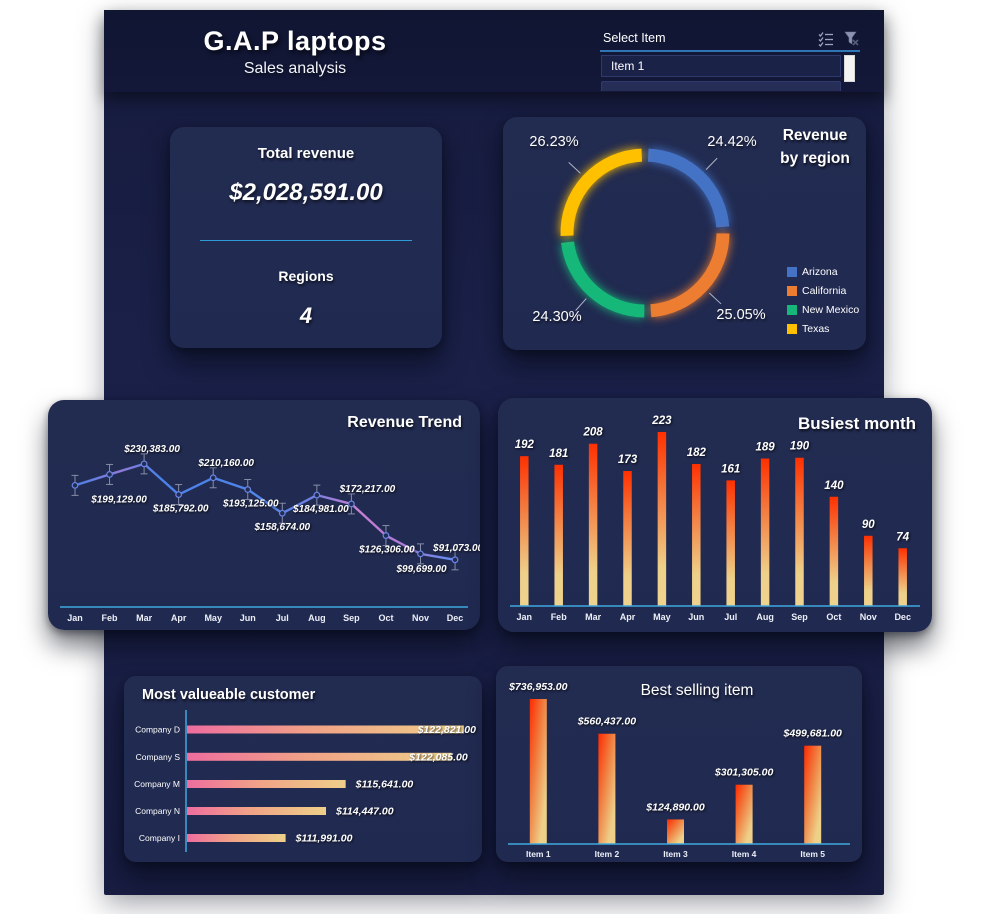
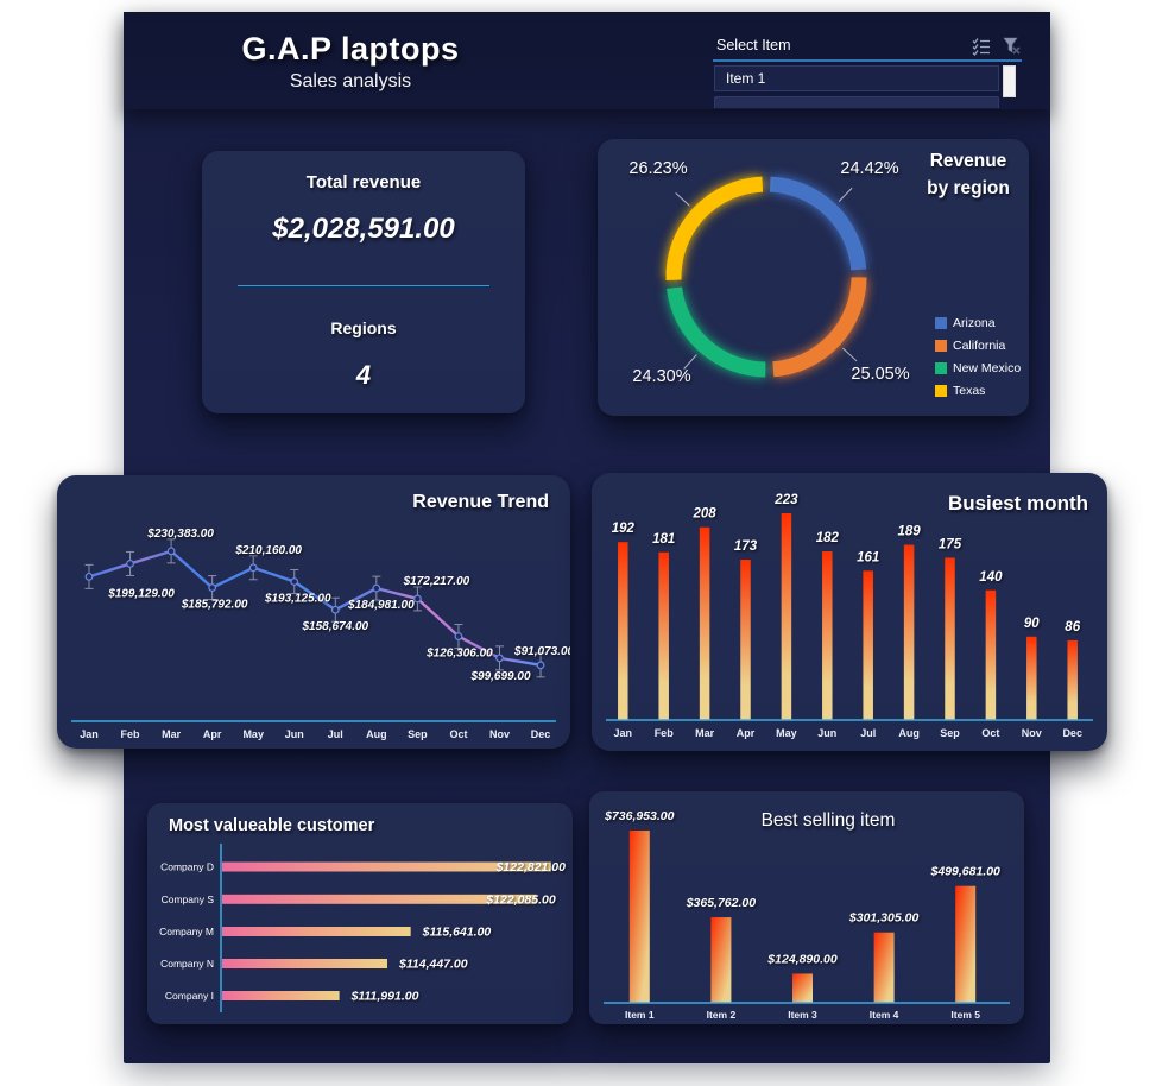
Busiest month/Sep: 190 -> 175
Busiest month/Dec: 74 -> 86
Best selling item/Item 2: $560,437.00 -> $365,762.00
